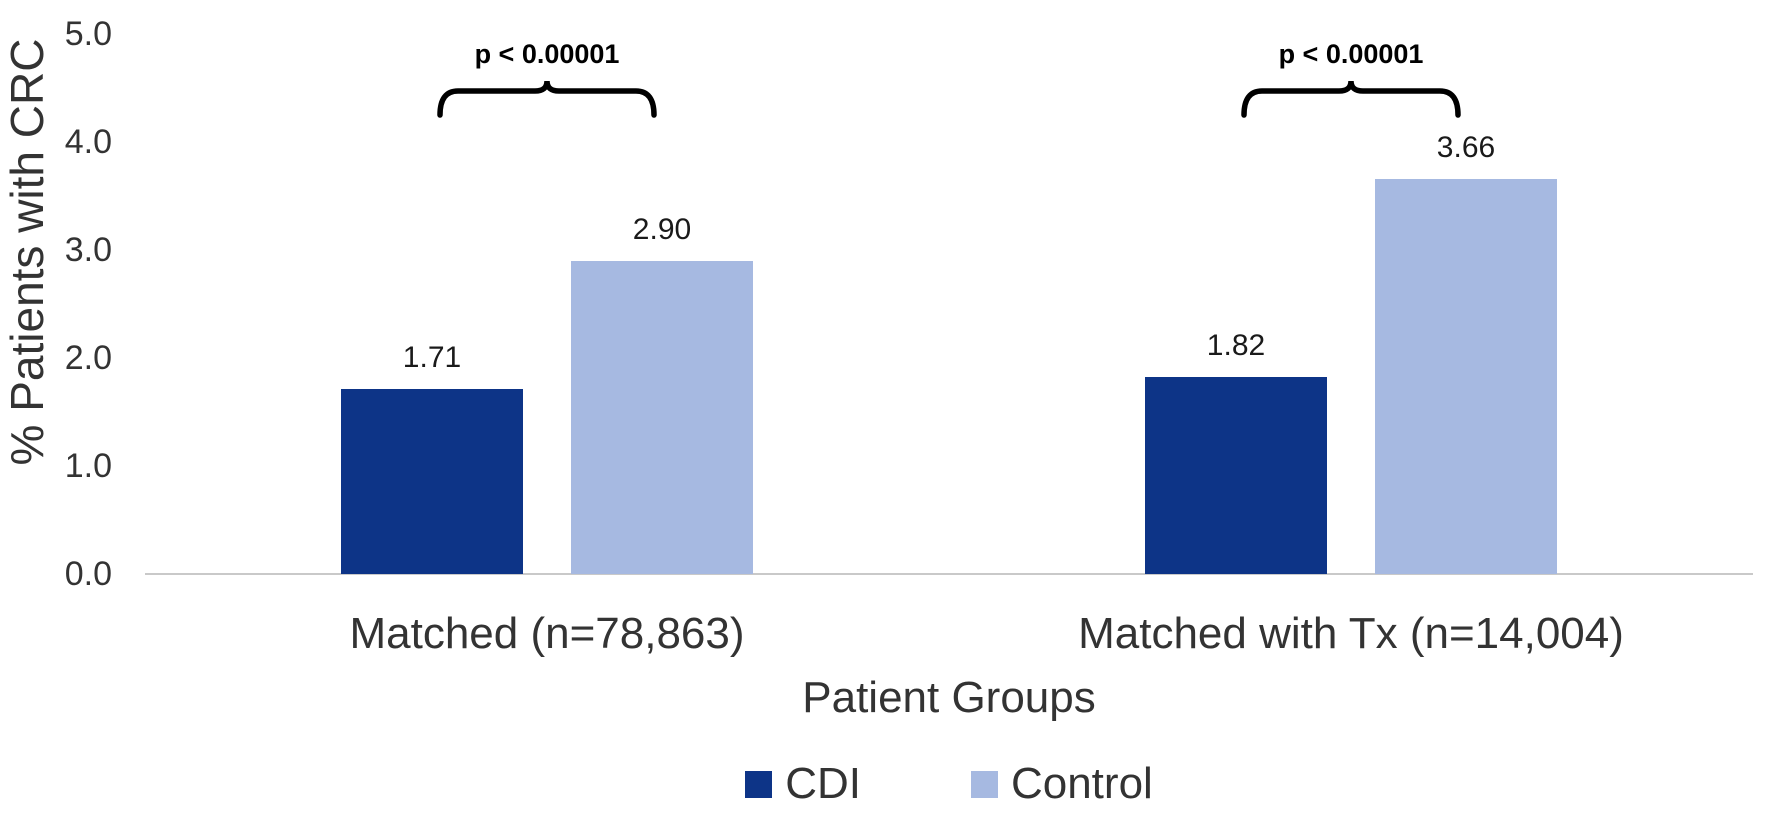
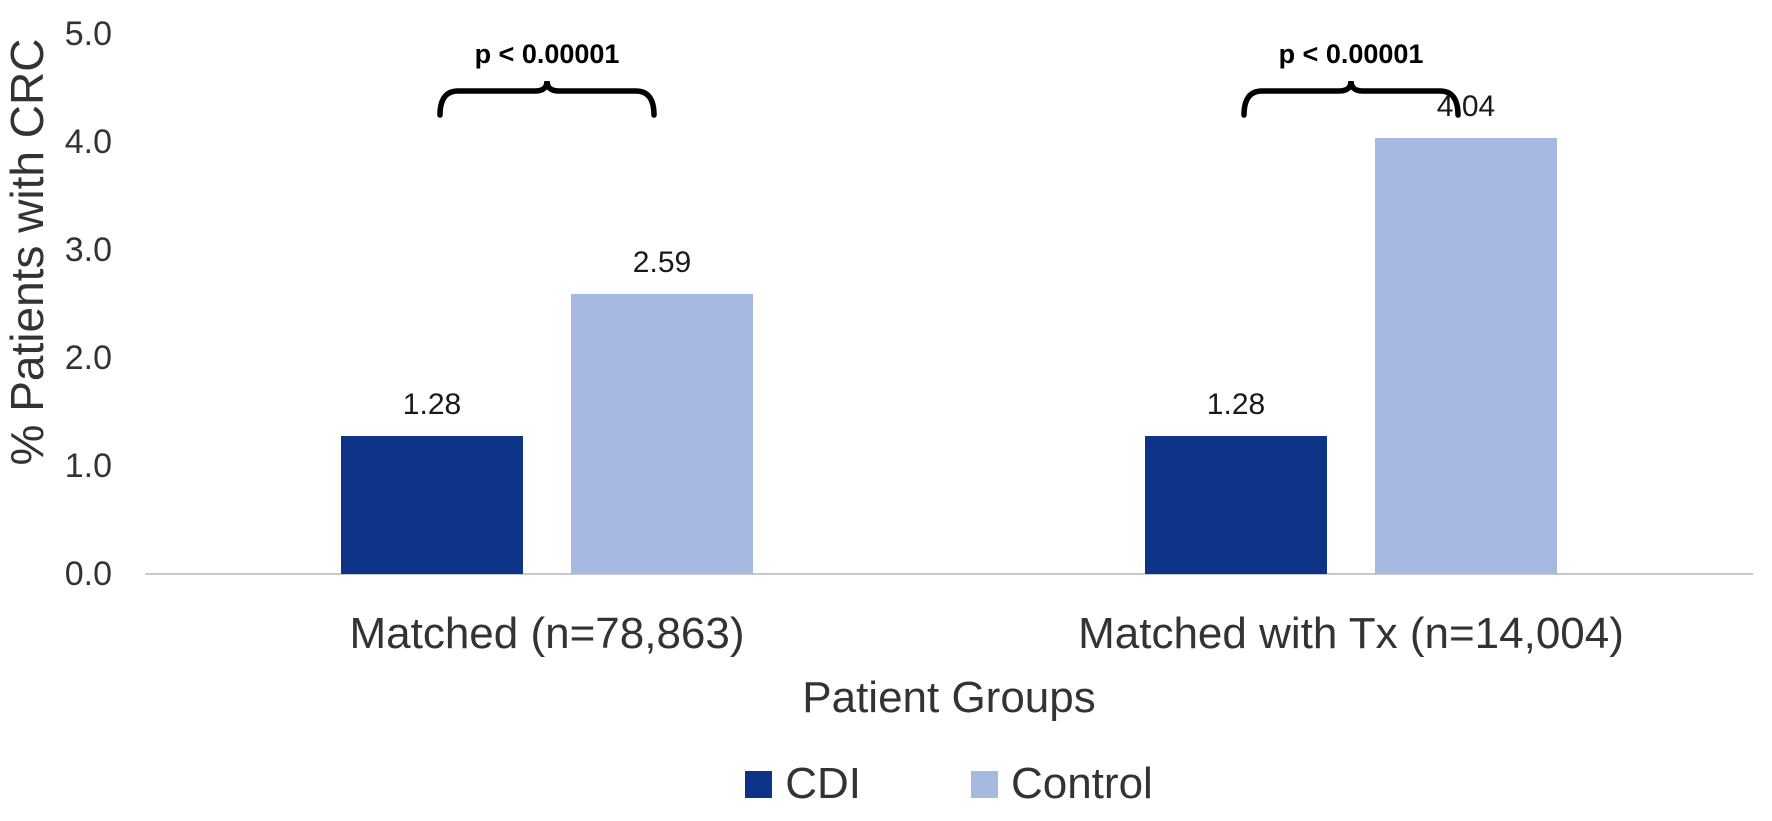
CDI/Matched (n=78,863): 1.71 -> 1.28
Control/Matched (n=78,863): 2.90 -> 2.59
CDI/Matched with Tx (n=14,004): 1.82 -> 1.28
Control/Matched with Tx (n=14,004): 3.66 -> 4.04
